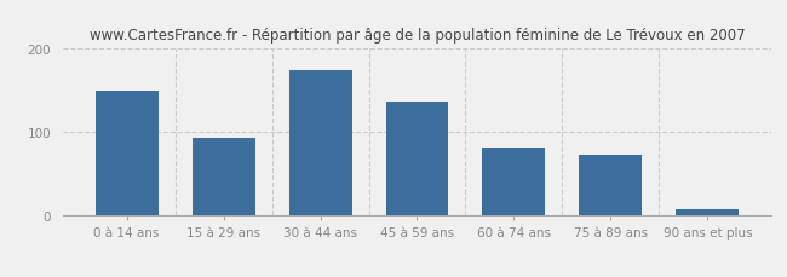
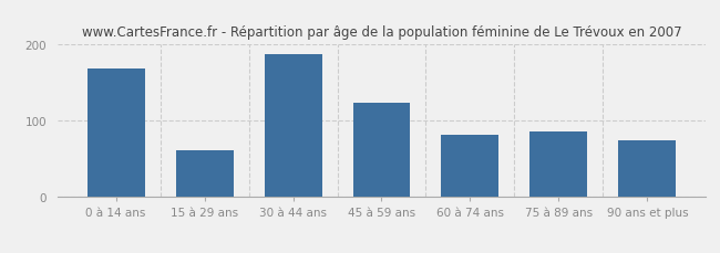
0 à 14 ans: 150 -> 168
15 à 29 ans: 93 -> 62
30 à 44 ans: 175 -> 188
45 à 59 ans: 137 -> 124
75 à 89 ans: 73 -> 86
90 ans et plus: 8 -> 74
